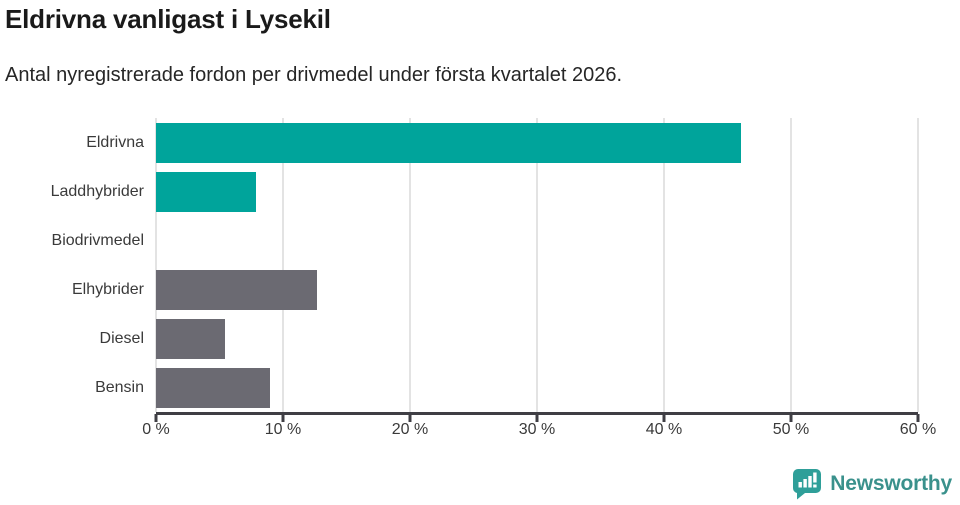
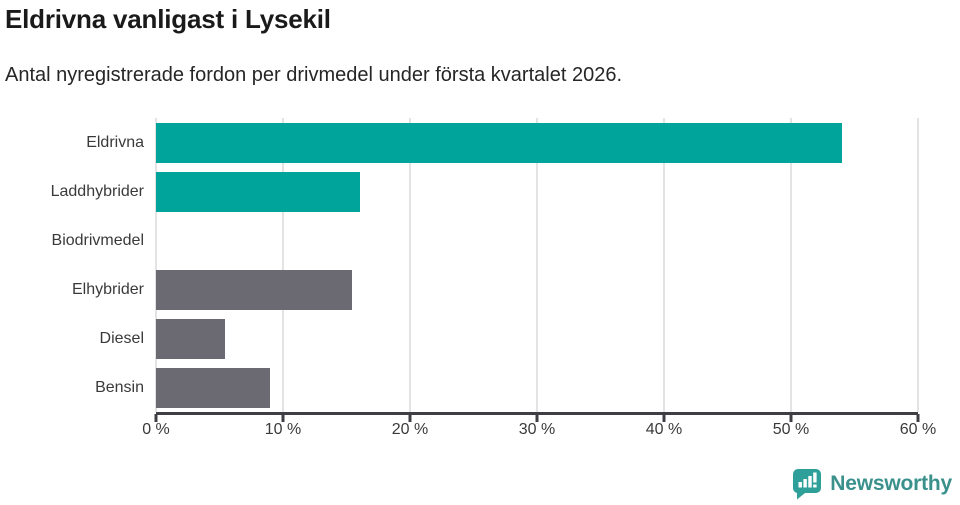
Eldrivna: 46.1% -> 54.0%
Laddhybrider: 7.9% -> 16.1%
Elhybrider: 12.7% -> 15.4%
